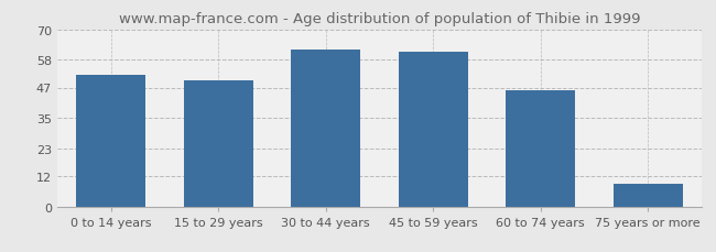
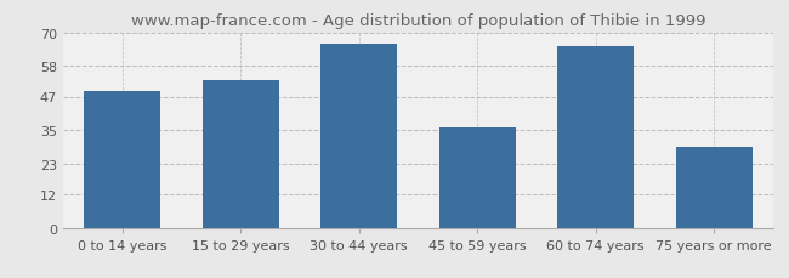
0 to 14 years: 52 -> 49
15 to 29 years: 50 -> 53
30 to 44 years: 62 -> 66
45 to 59 years: 61 -> 36
60 to 74 years: 46 -> 65
75 years or more: 9 -> 29
